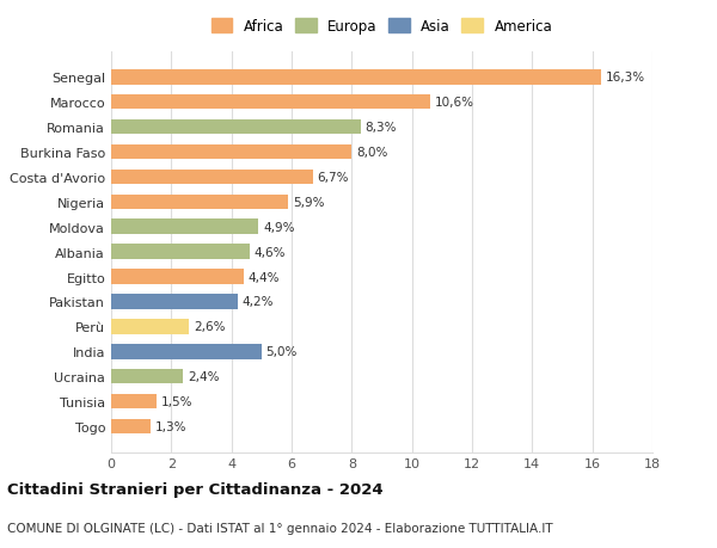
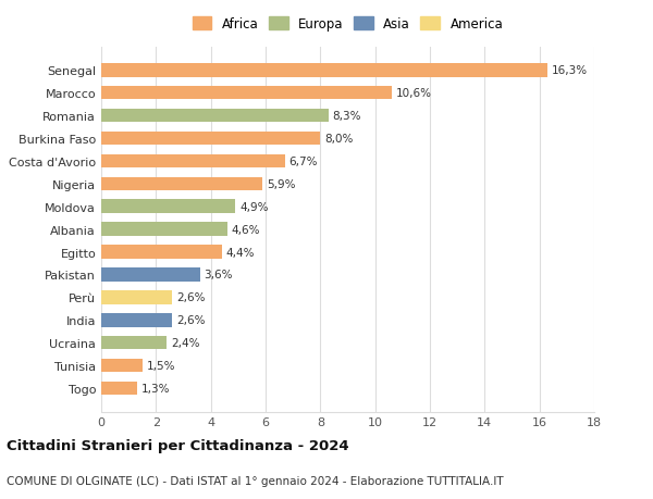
Pakistan: 4,2% -> 3,6%
India: 5,0% -> 2,6%
